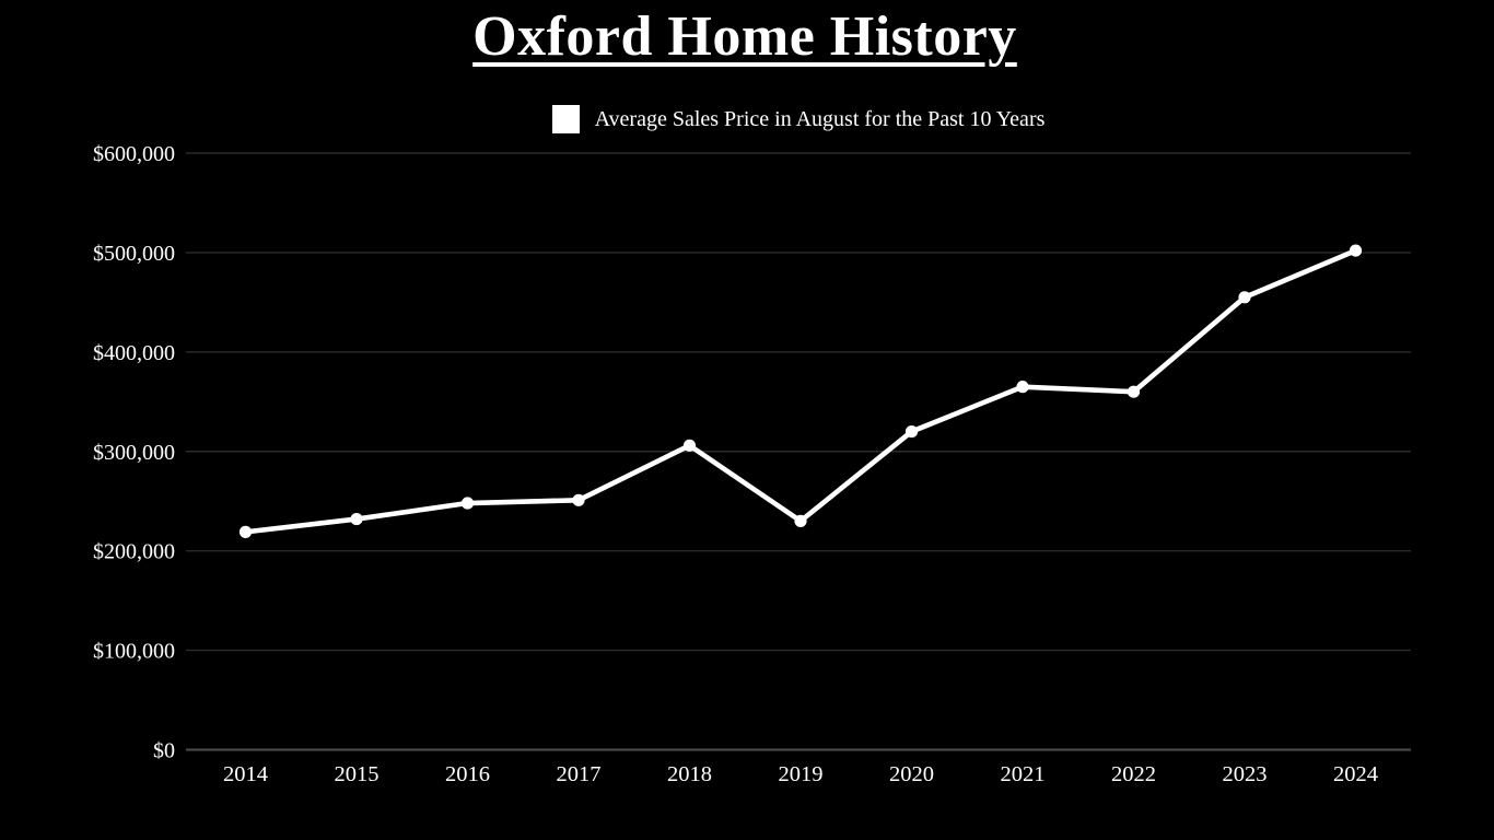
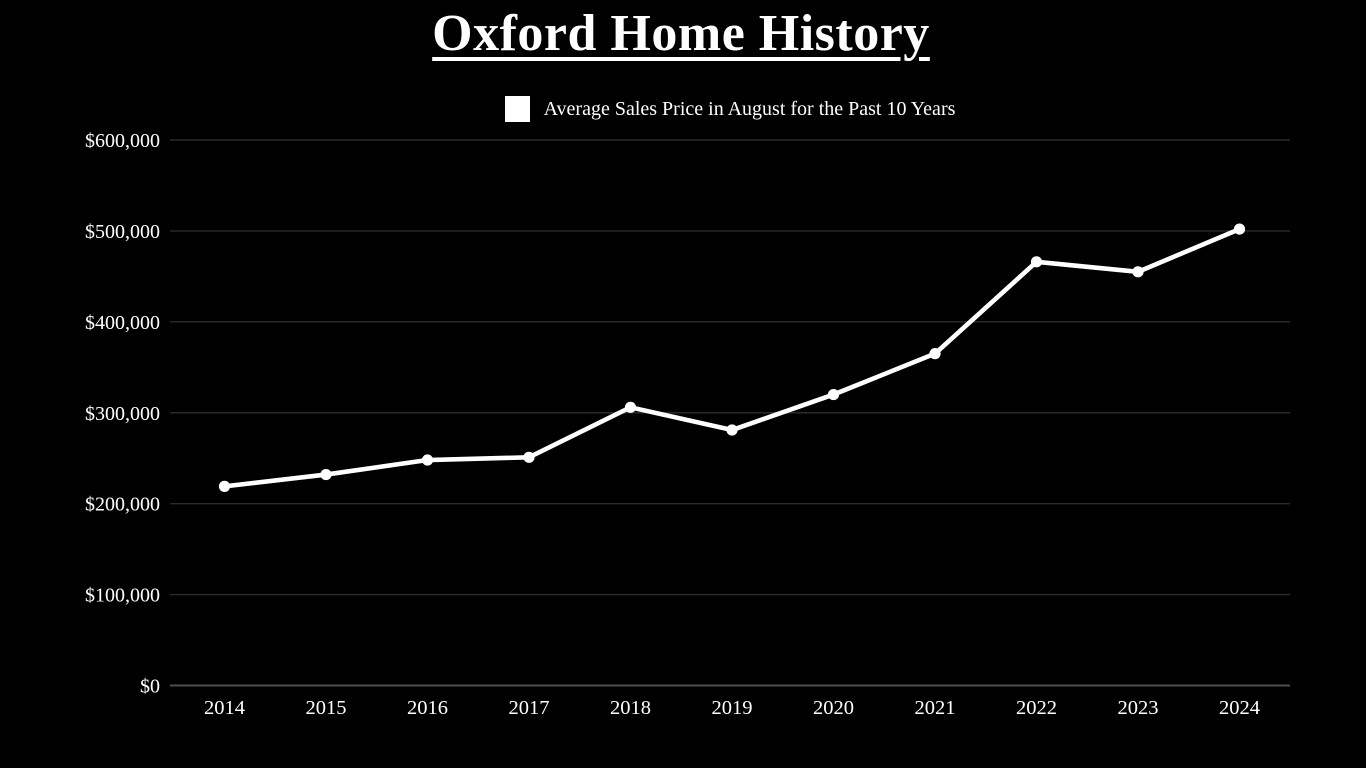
2019: $230000 -> $280000
2022: $360000 -> $470000
